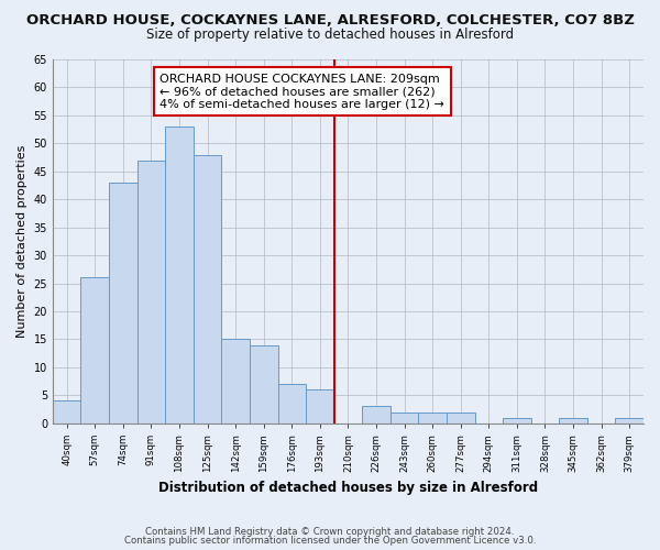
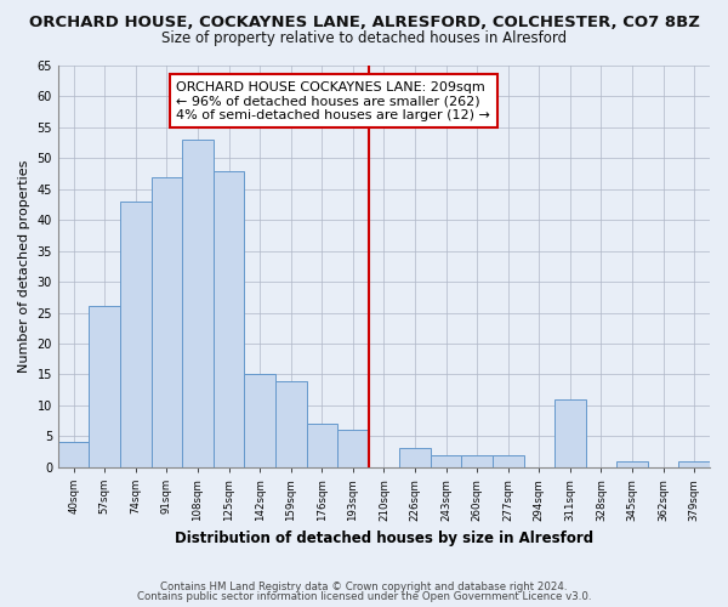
311sqm: 1 -> 11
